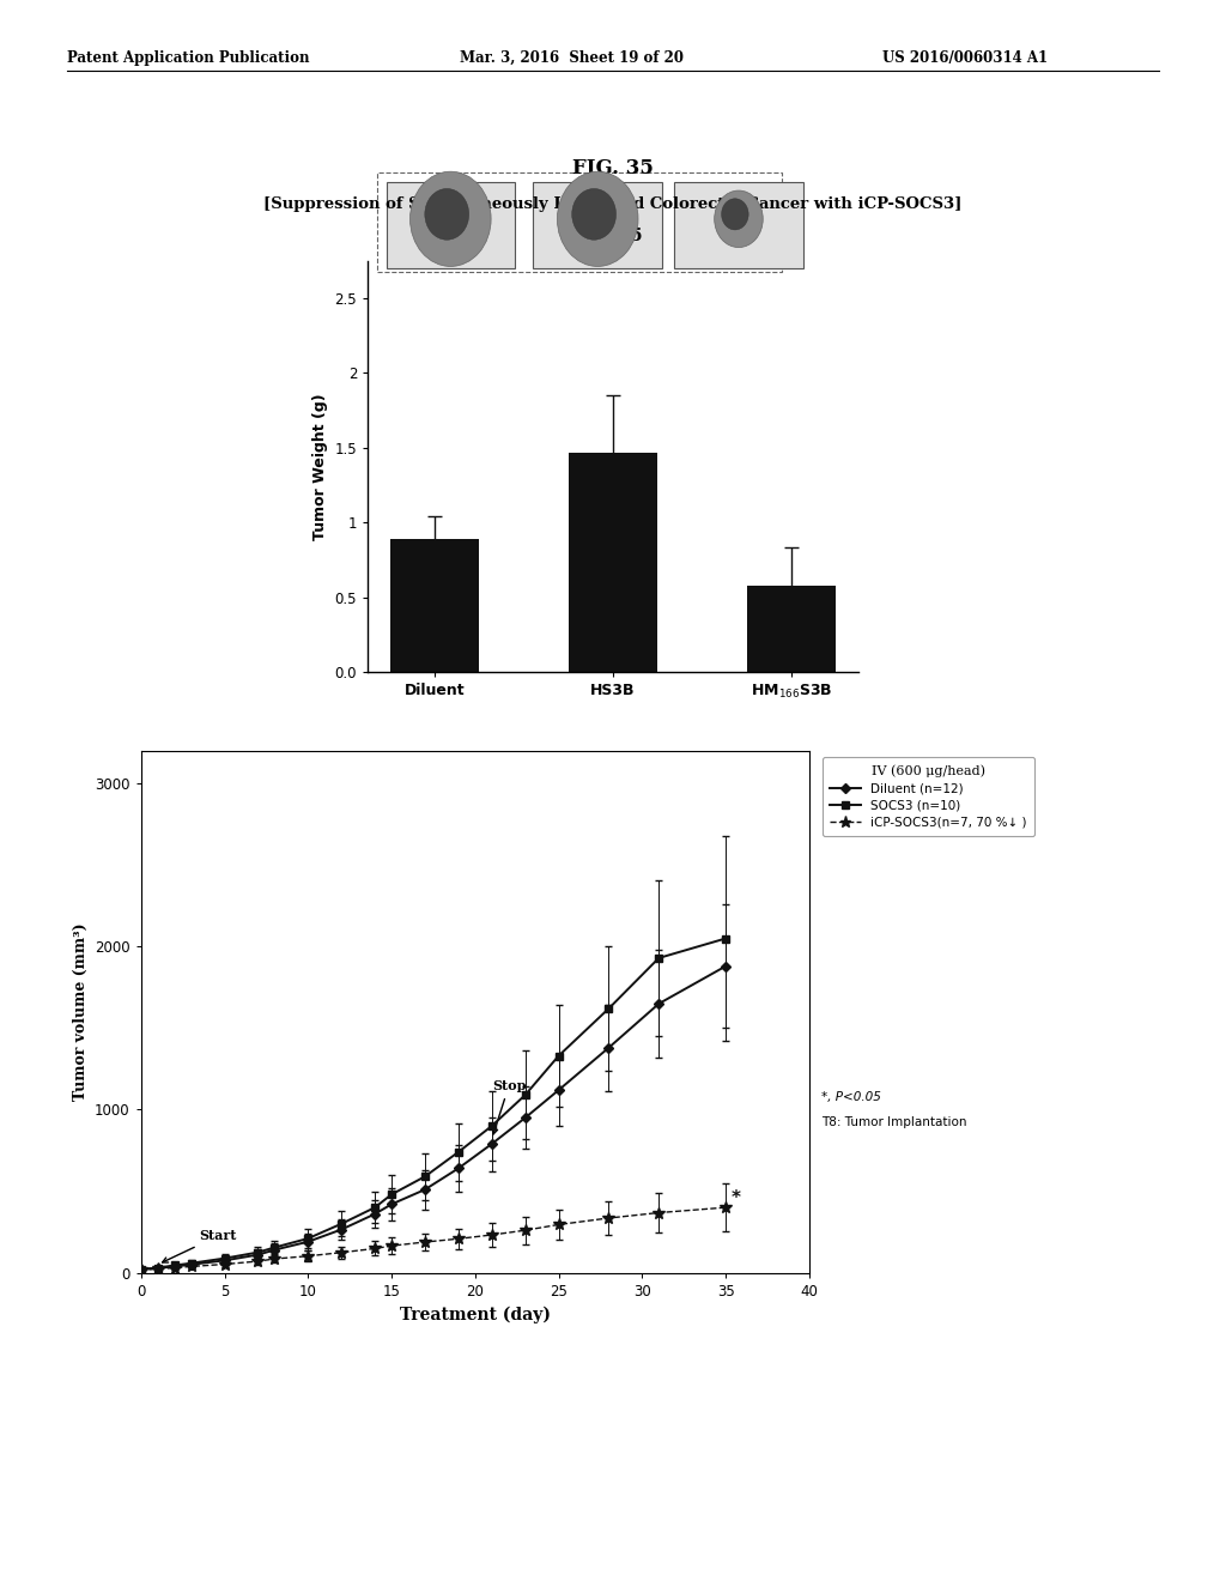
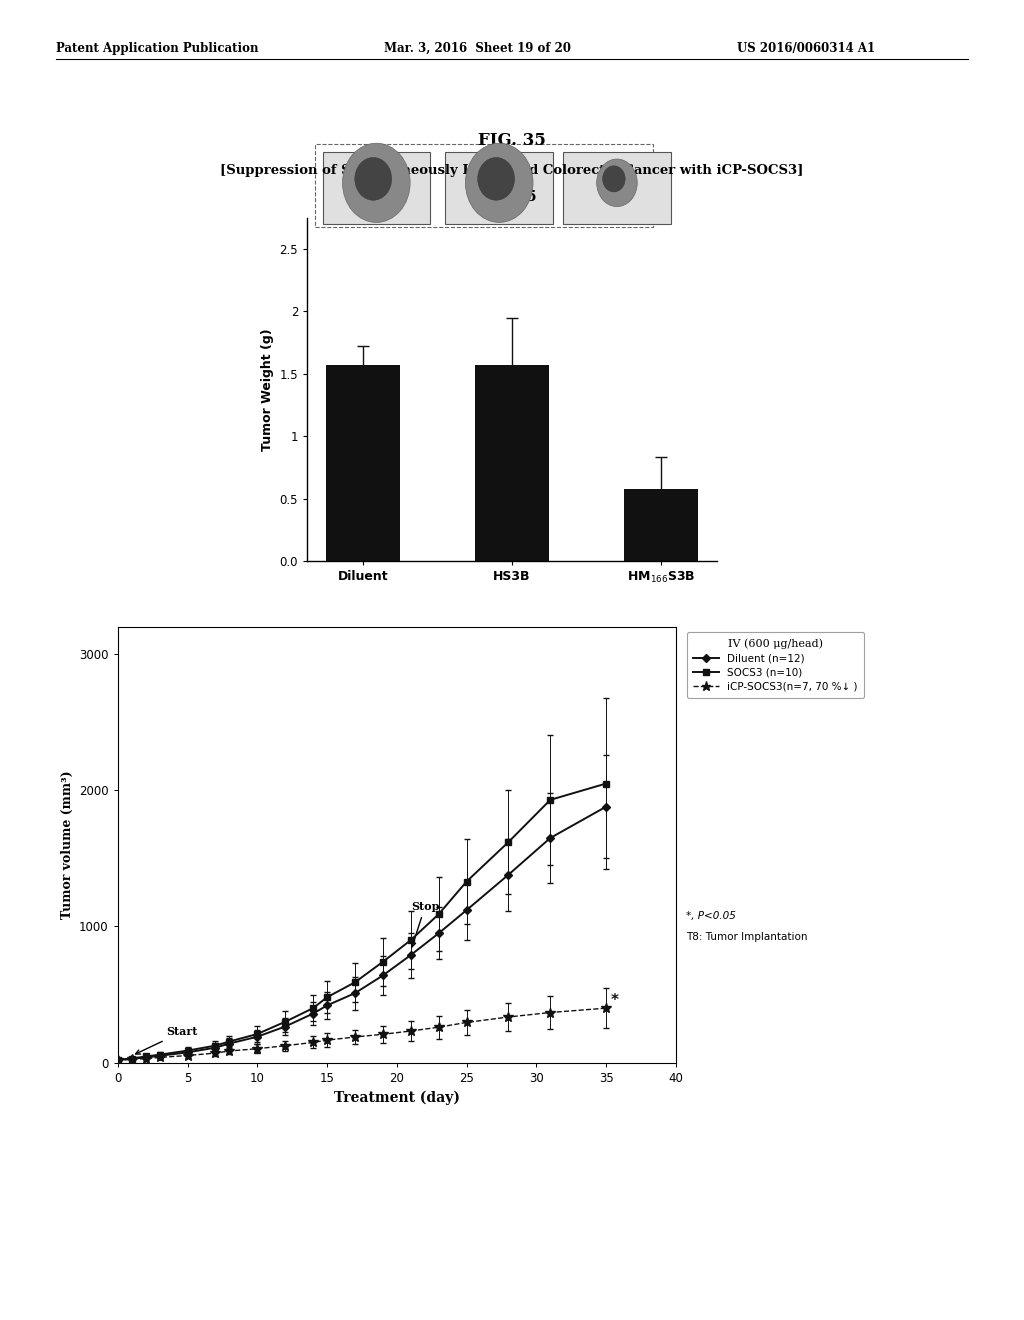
Diluent: 0.89 -> 1.57
HS3B: 1.47 -> 1.57
